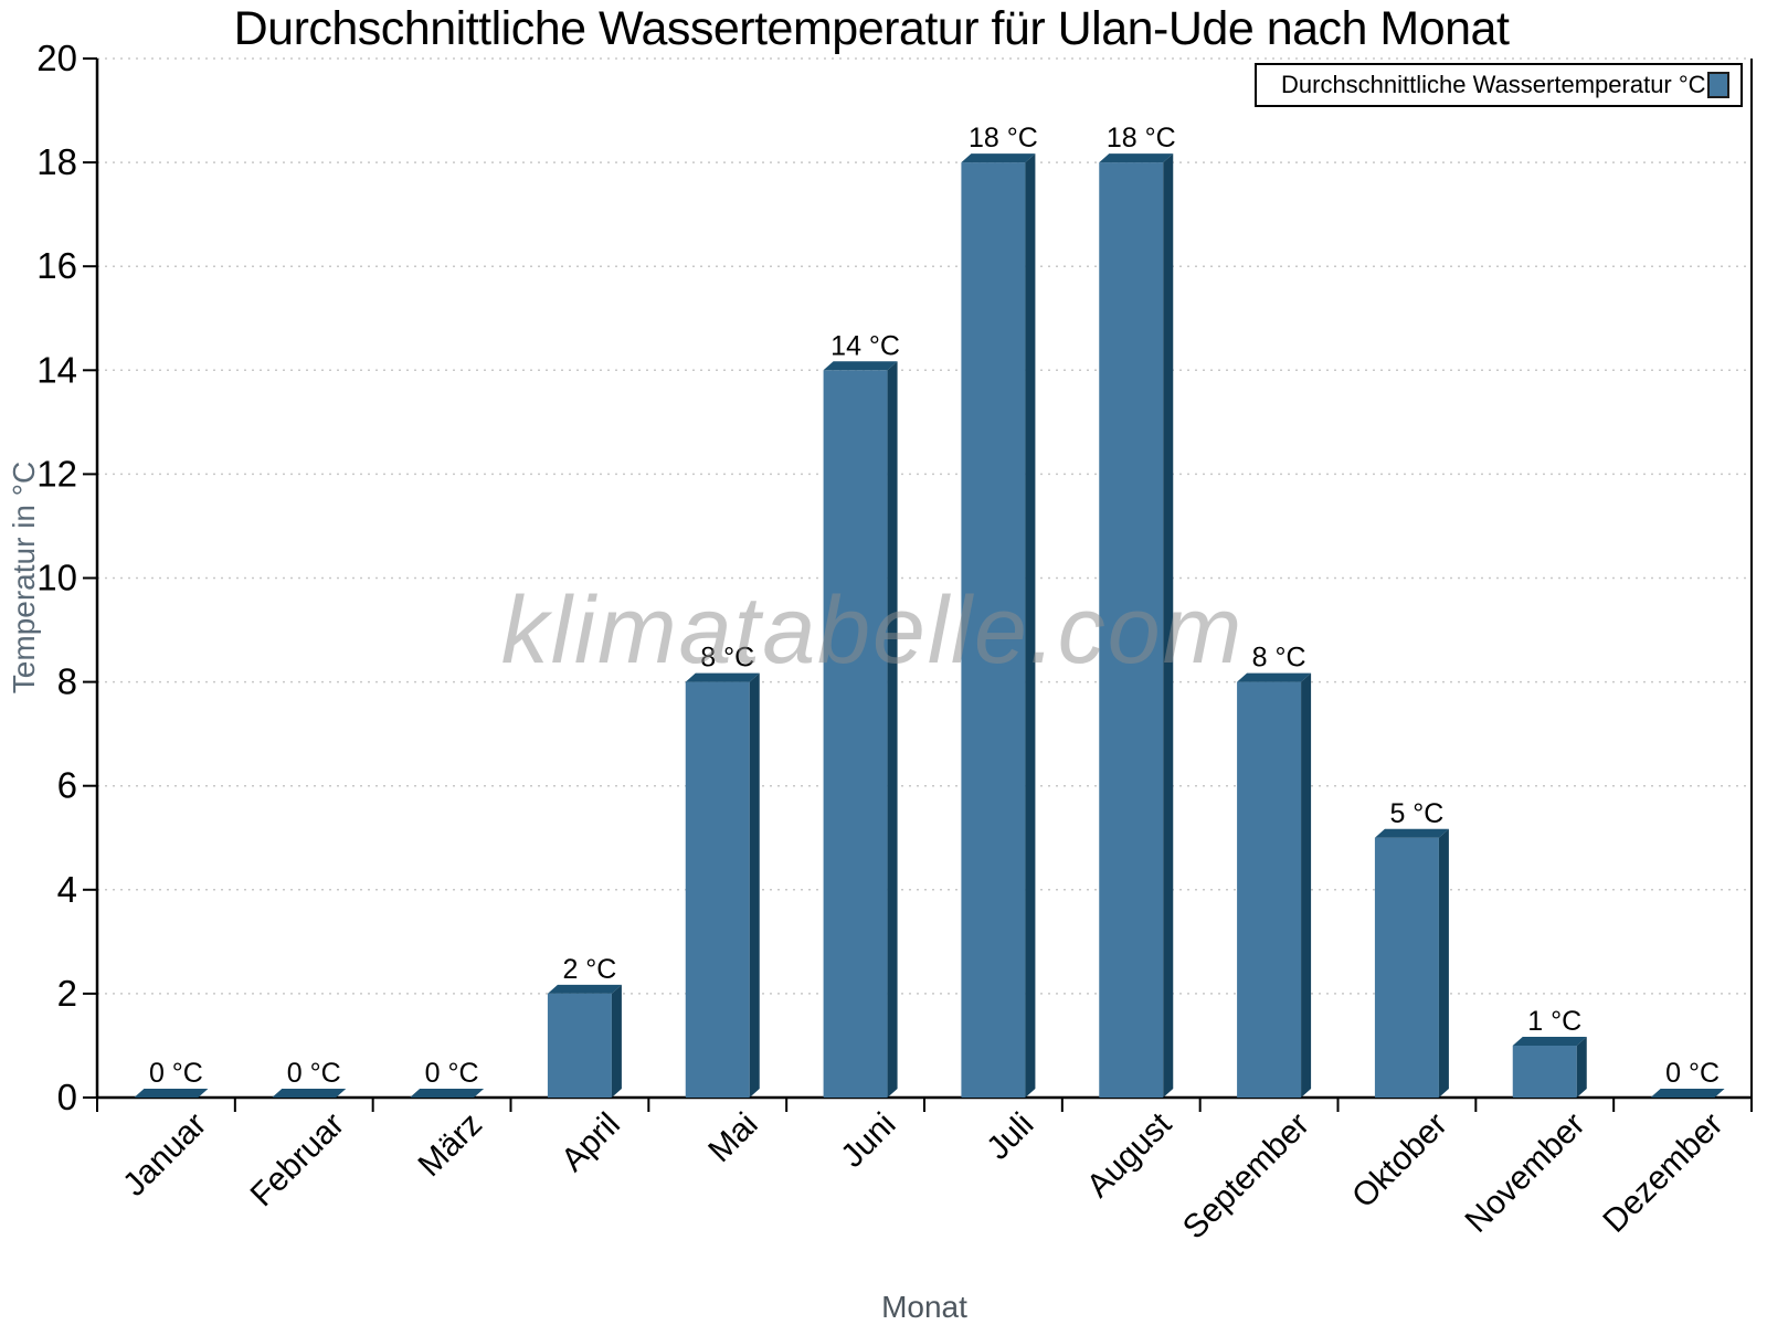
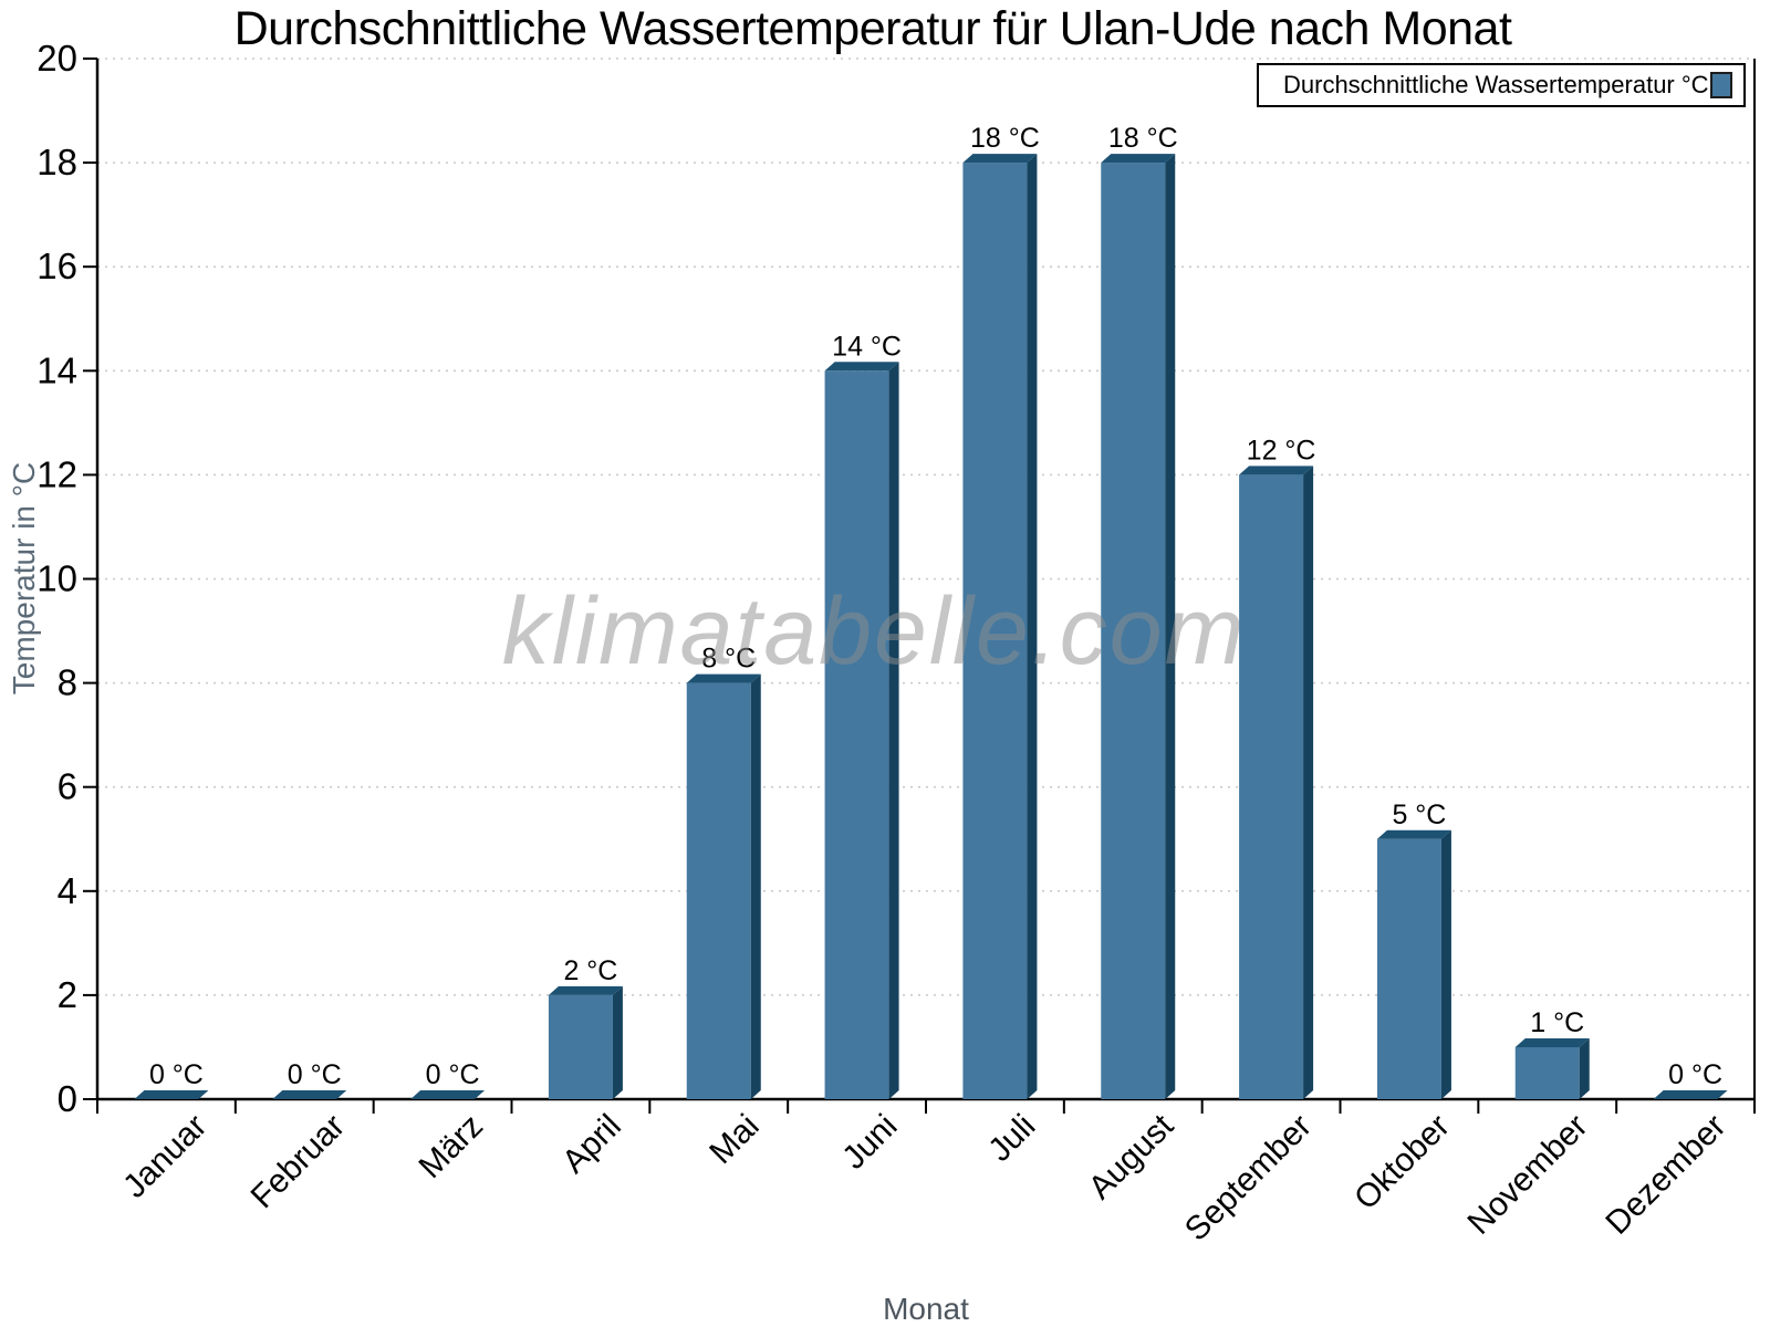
September: 8 -> 12
